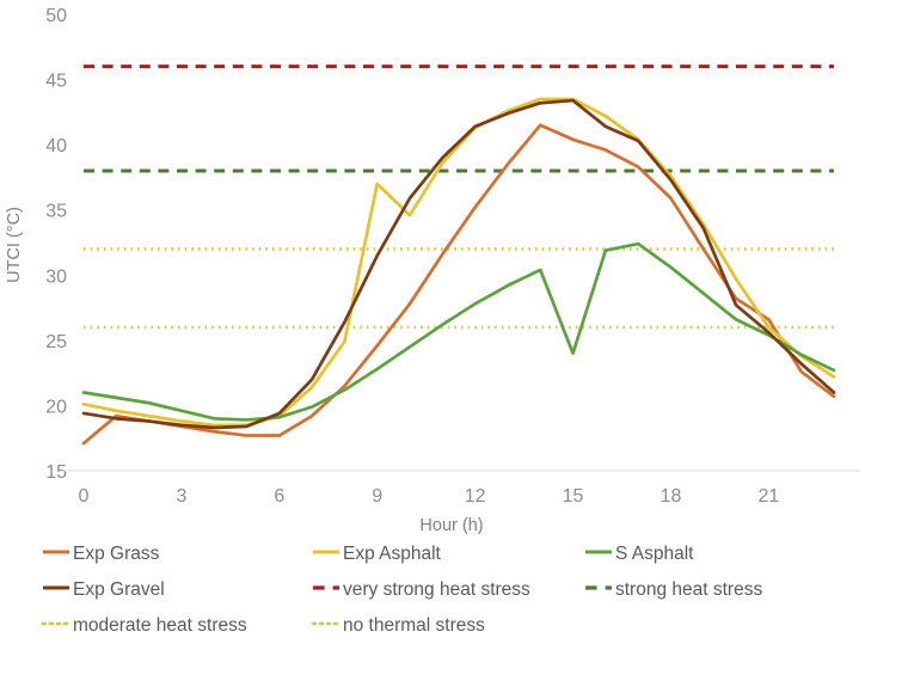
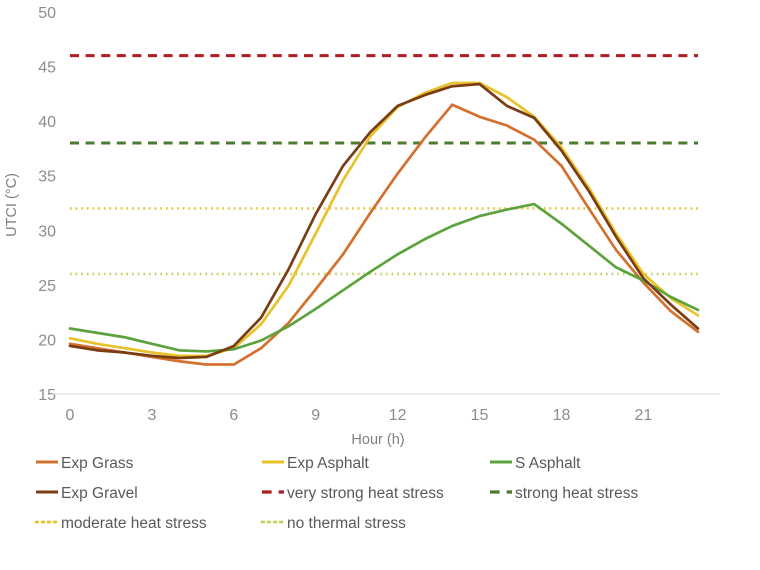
Exp Grass/0: 17.1 -> 19.6
Exp Asphalt/9: 37.0 -> 29.7
S Asphalt/15: 24.0 -> 31.3
Exp Gravel/20: 27.7 -> 29.4
Exp Grass/21: 26.6 -> 25.2
